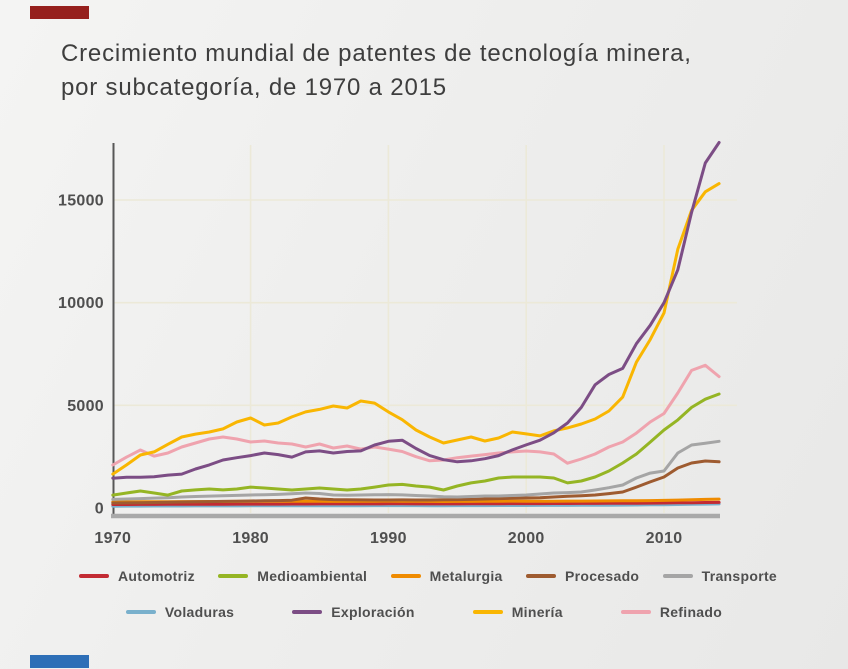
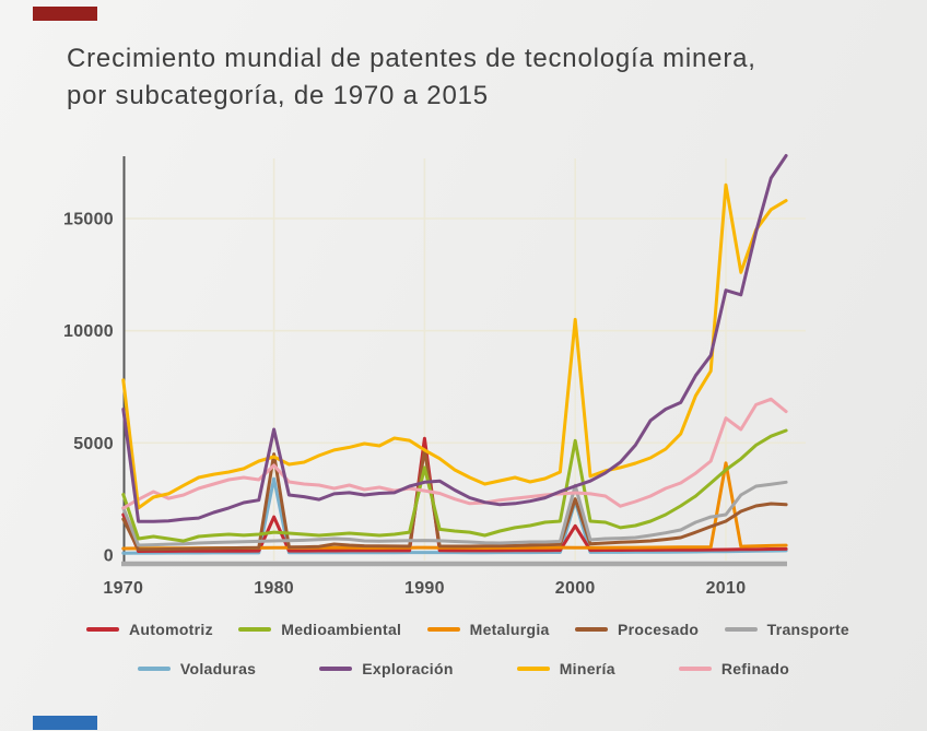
Automotriz/1970: 200 -> 1800
Medioambiental/1970: 600 -> 2700
Procesado/1970: 200 -> 1600
Transporte/1970: 400 -> 2100
Exploración/1970: 1400 -> 6500
Minería/1970: 1600 -> 7800
Automotriz/1980: 200 -> 1700
Procesado/1980: 300 -> 4500
Voladuras/1980: 100 -> 3400
Exploración/1980: 2600 -> 5600
Refinado/1980: 3200 -> 4000
Automotriz/1990: 200 -> 5200
Medioambiental/1990: 1100 -> 3900
Procesado/1990: 400 -> 4700
Automotriz/2000: 200 -> 1300
Medioambiental/2000: 1500 -> 5100
Procesado/2000: 500 -> 2500
Transporte/2000: 600 -> 3100
Voladuras/2000: 100 -> 2400
Minería/2000: 3600 -> 10500
Metalurgia/2010: 400 -> 4100
Exploración/2010: 10000 -> 11800
Minería/2010: 9500 -> 16500
Refinado/2010: 4600 -> 6100
